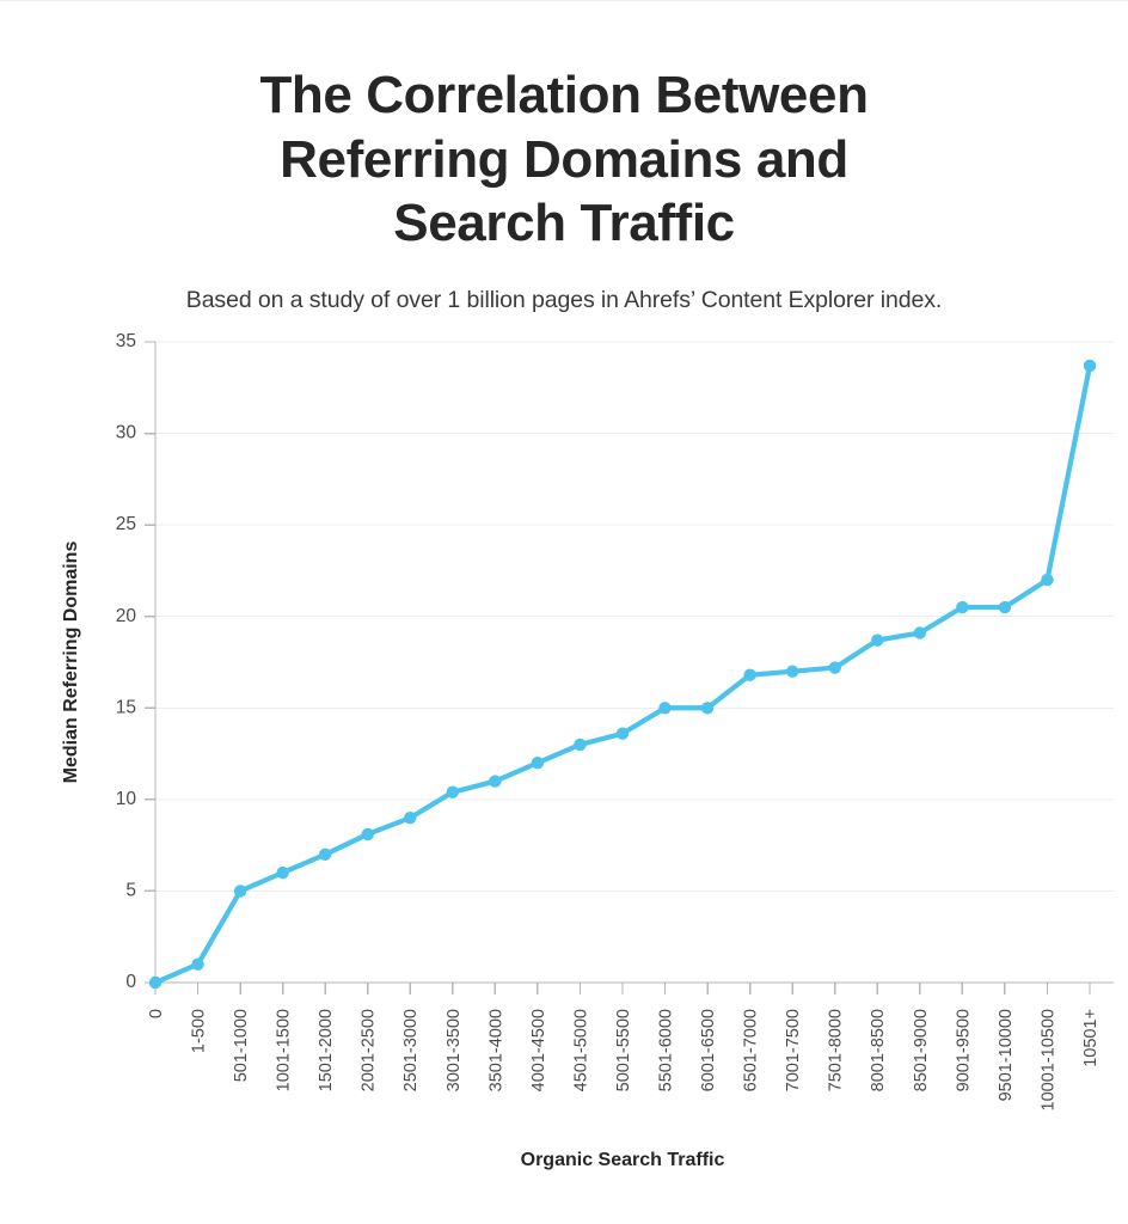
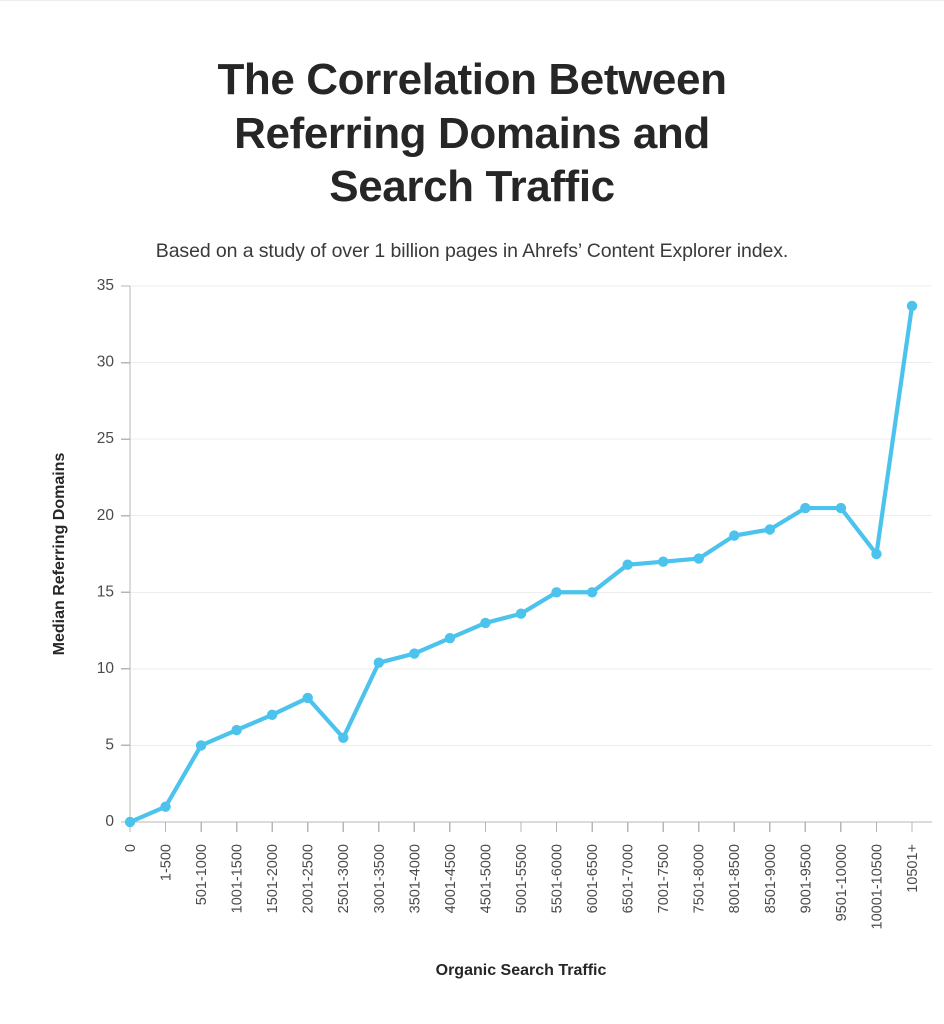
2501-3000: 9.0 -> 5.5
10001-10500: 22.0 -> 17.5
